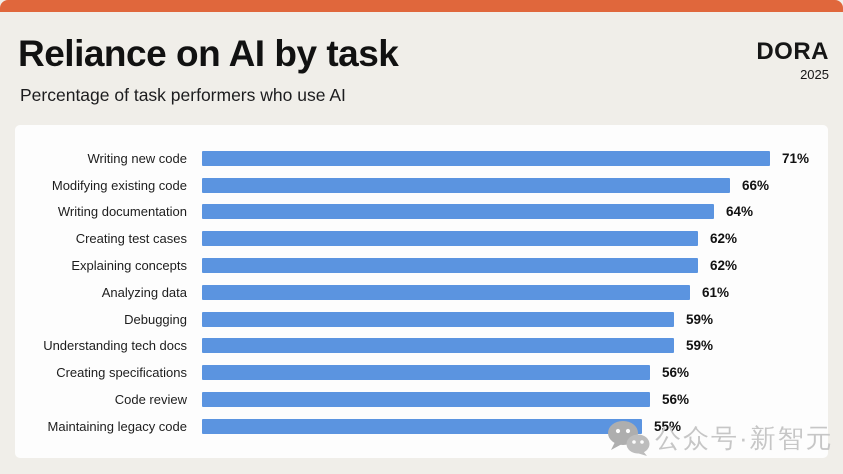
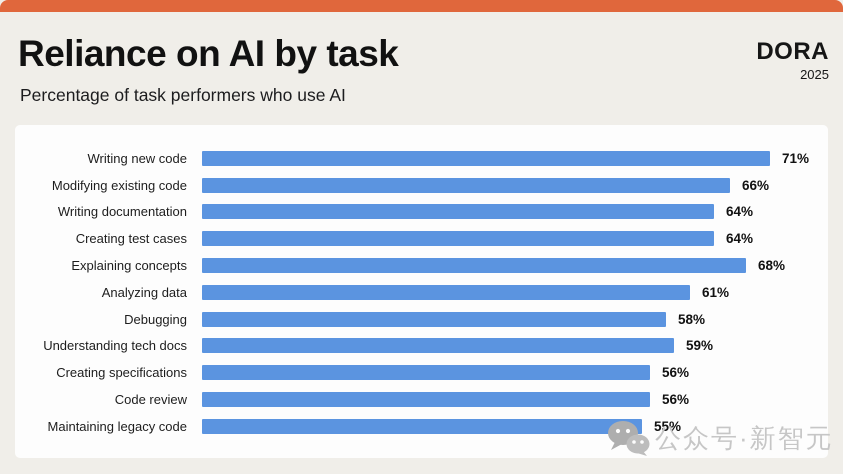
Creating test cases: 62% -> 64%
Explaining concepts: 62% -> 68%
Debugging: 59% -> 58%
